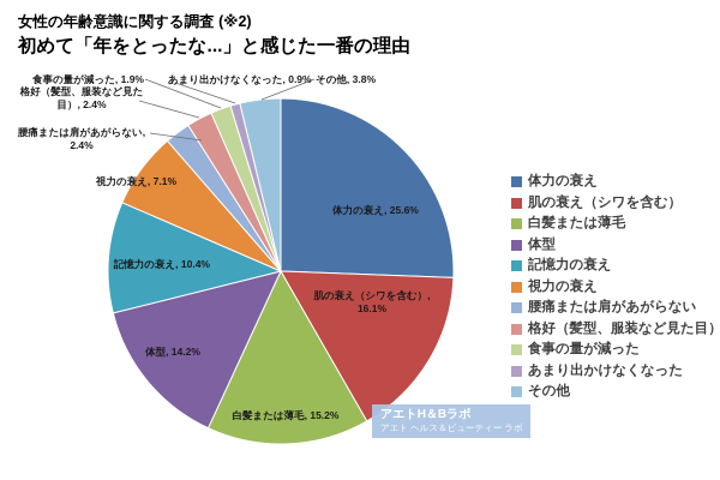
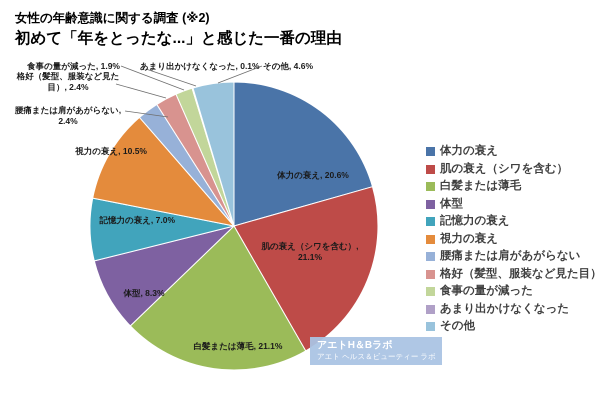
体力の衰え: 25.6% -> 20.6%
肌の衰え（シワを含む）: 16.1% -> 21.1%
白髪または薄毛: 15.2% -> 21.1%
体型: 14.2% -> 8.3%
記憶力の衰え: 10.4% -> 7.0%
視力の衰え: 7.1% -> 10.5%
あまり出かけなくなった: 0.9% -> 0.1%
その他: 3.8% -> 4.6%
